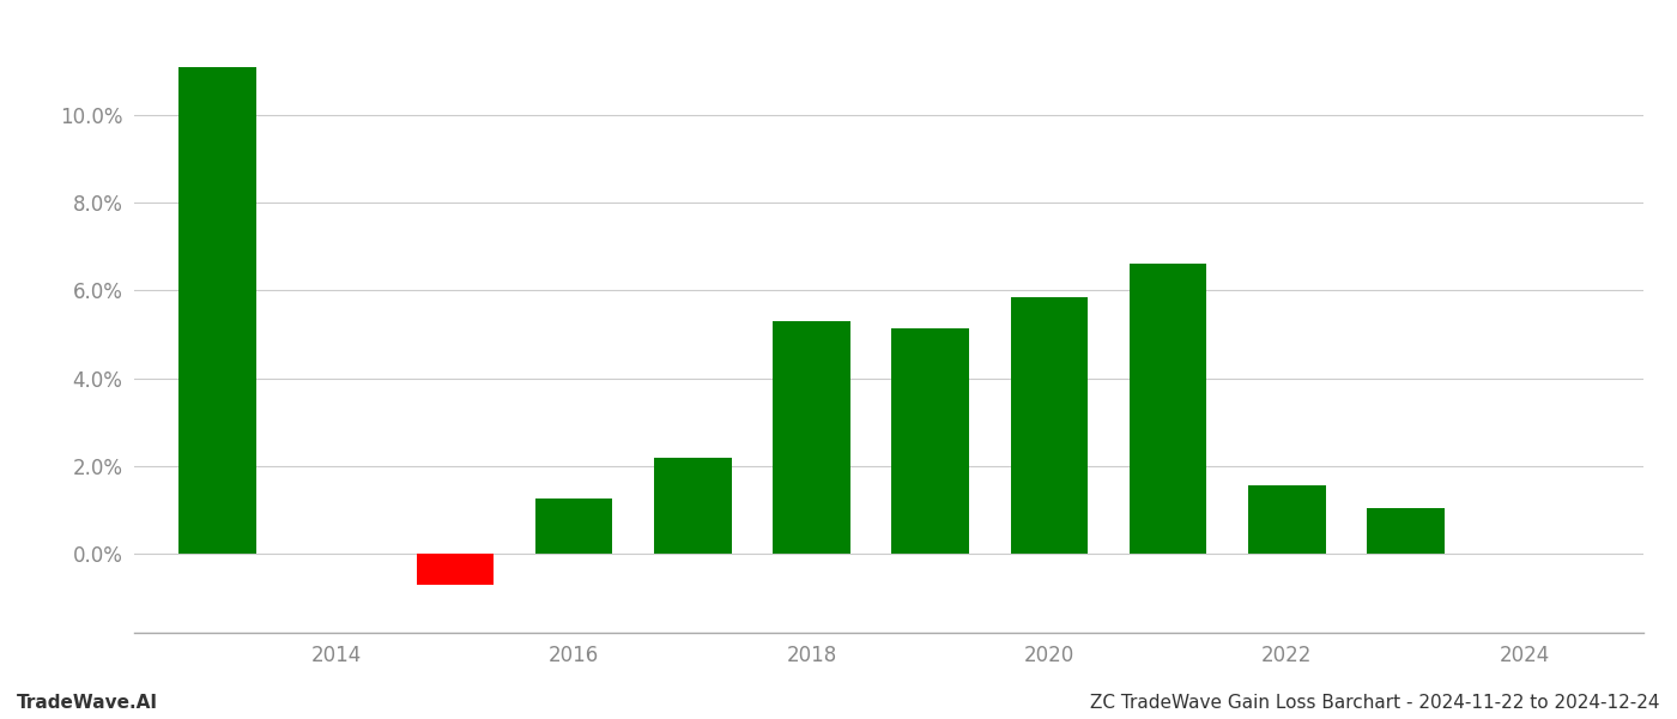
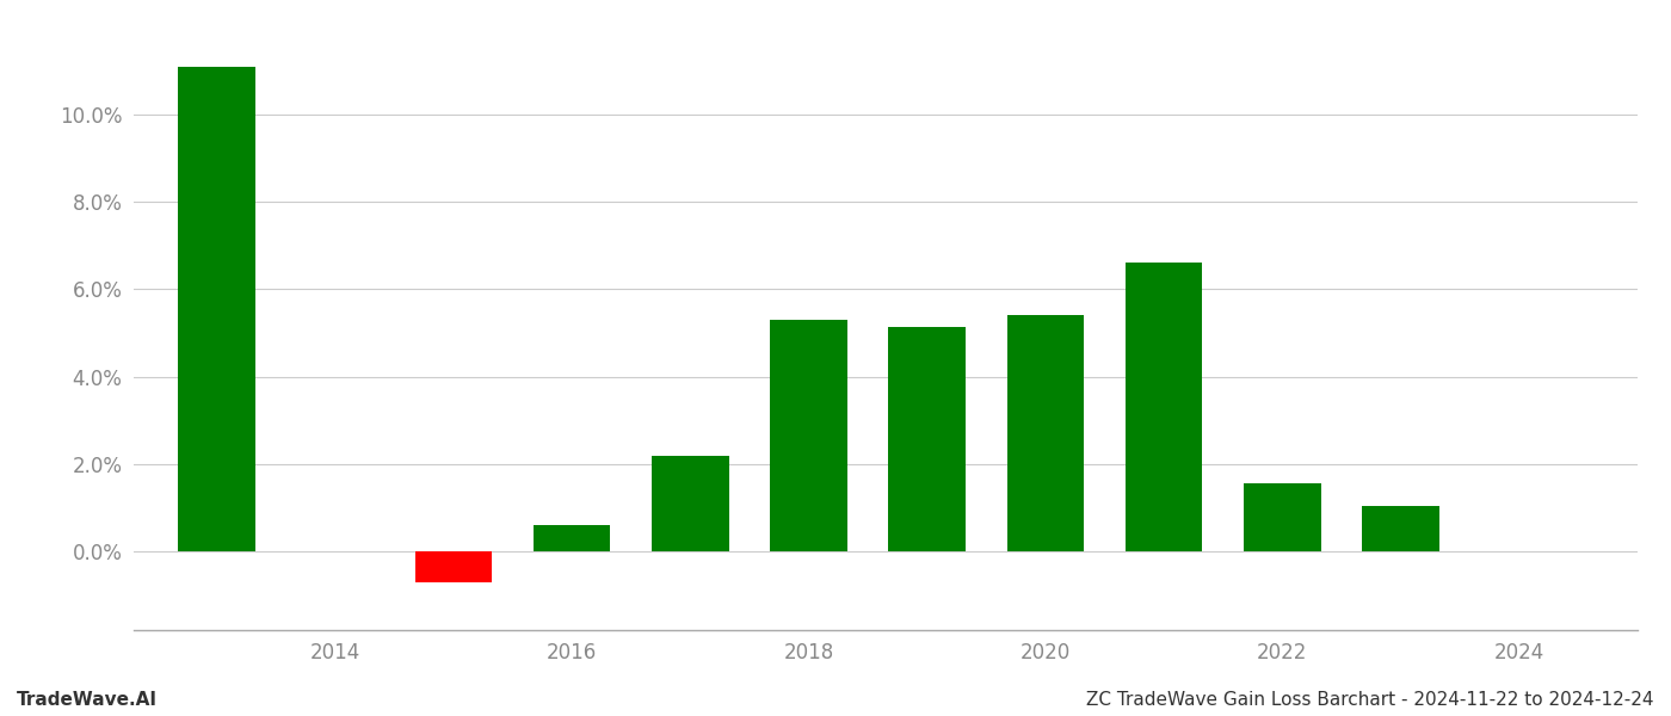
2016: 1.25% -> 0.60%
2020: 5.85% -> 5.40%
